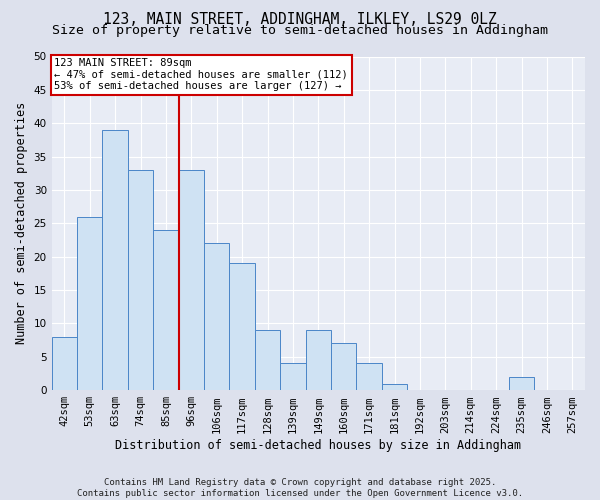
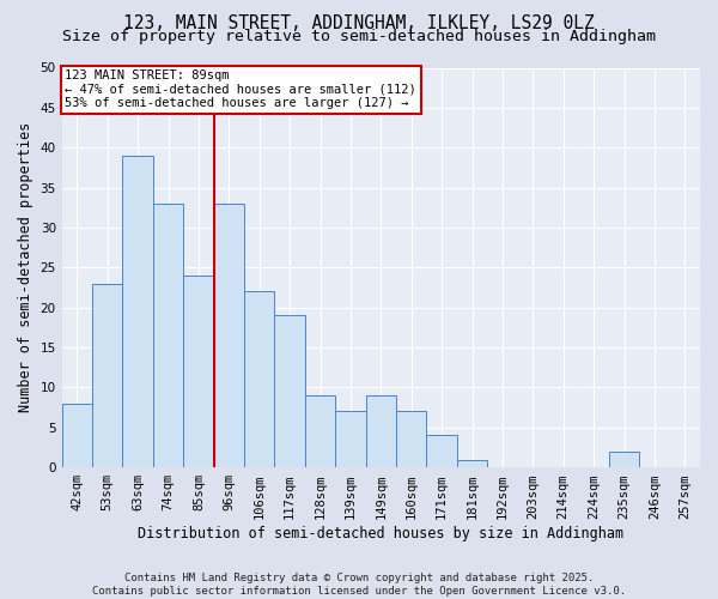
53sqm: 26 -> 23
139sqm: 4 -> 7
